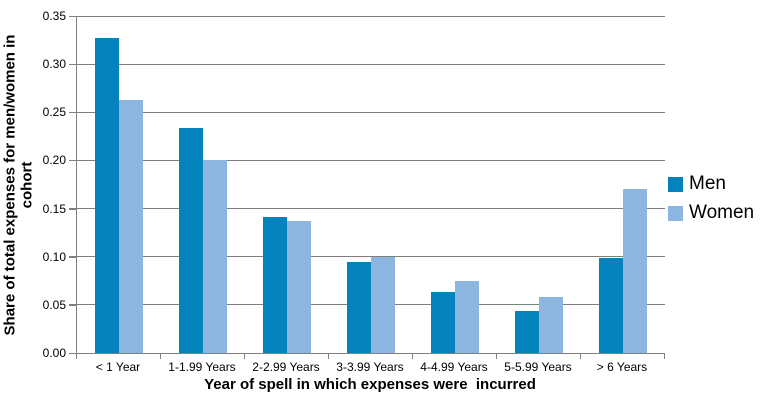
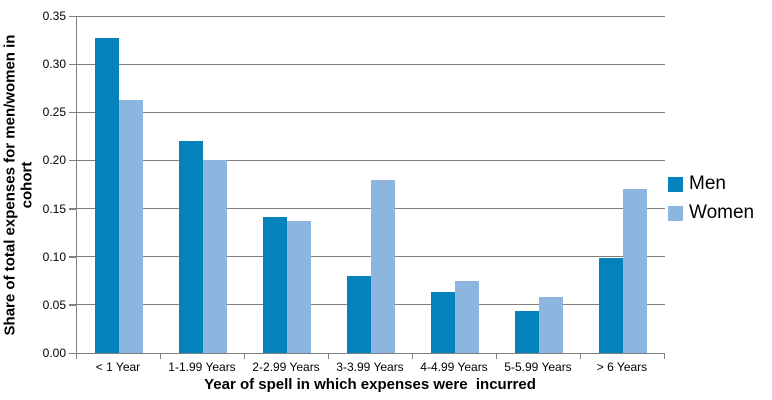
Men/1-1.99 Years: 0.23 -> 0.22
Men/3-3.99 Years: 0.10 -> 0.08
Women/3-3.99 Years: 0.10 -> 0.18
